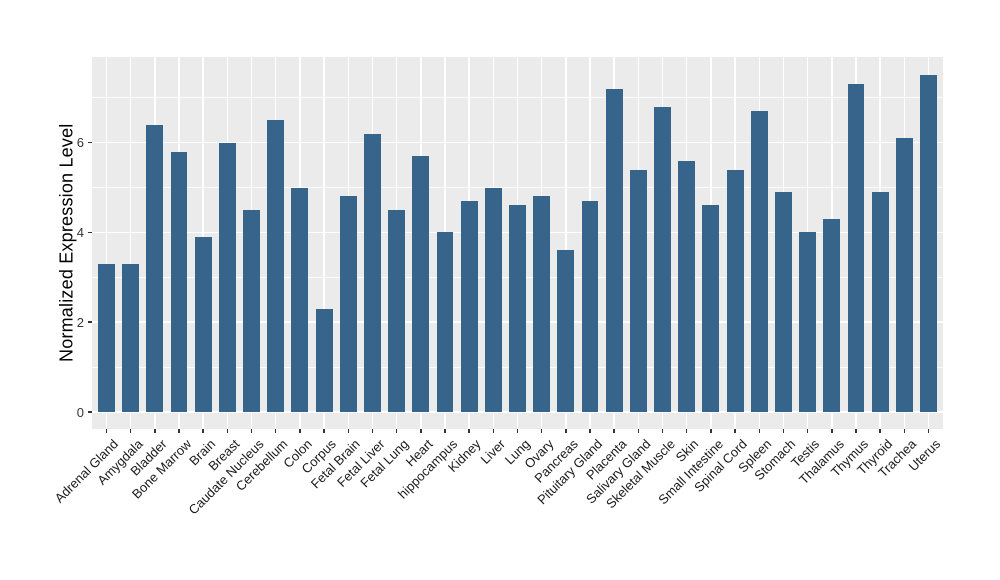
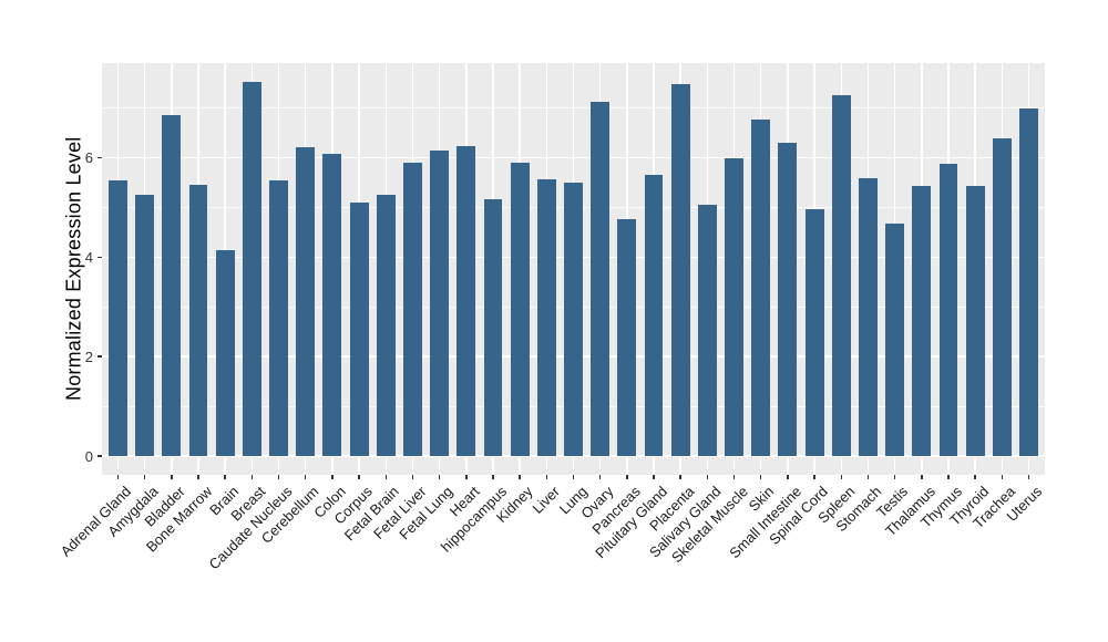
Adrenal Gland: 3.3 -> 5.5
Amygdala: 3.3 -> 5.2
Bladder: 6.4 -> 6.9
Bone Marrow: 5.8 -> 5.5
Brain: 3.9 -> 4.2
Breast: 6.0 -> 7.5
Caudate Nucleus: 4.5 -> 5.5
Cerebellum: 6.5 -> 6.2
Colon: 5.0 -> 6.1
Corpus: 2.3 -> 5.1
Fetal Brain: 4.8 -> 5.2
Fetal Liver: 6.2 -> 5.9
Fetal Lung: 4.5 -> 6.2
Heart: 5.7 -> 6.2
hippocampus: 4.0 -> 5.2
Kidney: 4.7 -> 5.9
Liver: 5.0 -> 5.6
Lung: 4.6 -> 5.5
Ovary: 4.8 -> 7.1
Pancreas: 3.6 -> 4.8
Pituitary Gland: 4.7 -> 5.7
Placenta: 7.2 -> 7.5
Salivary Gland: 5.4 -> 5.0
Skeletal Muscle: 6.8 -> 6.0
Skin: 5.6 -> 6.8
Small Intestine: 4.6 -> 6.3
Spinal Cord: 5.4 -> 5.0
Spleen: 6.7 -> 7.2
Stomach: 4.9 -> 5.6
Testis: 4.0 -> 4.7
Thalamus: 4.3 -> 5.4
Thymus: 7.3 -> 5.9
Thyroid: 4.9 -> 5.4
Trachea: 6.1 -> 6.4
Uterus: 7.5 -> 7.0
